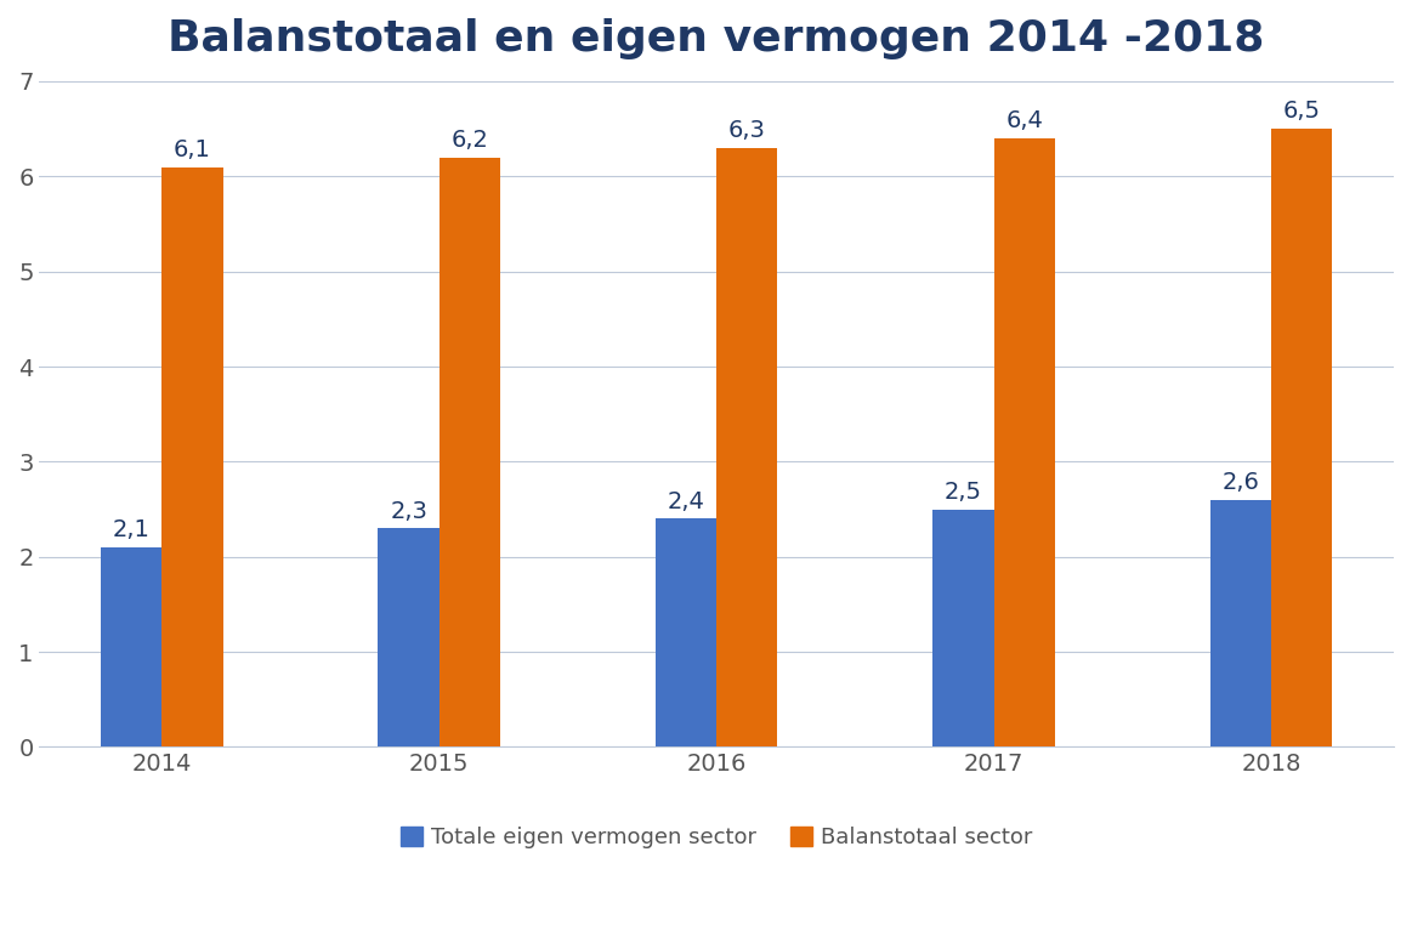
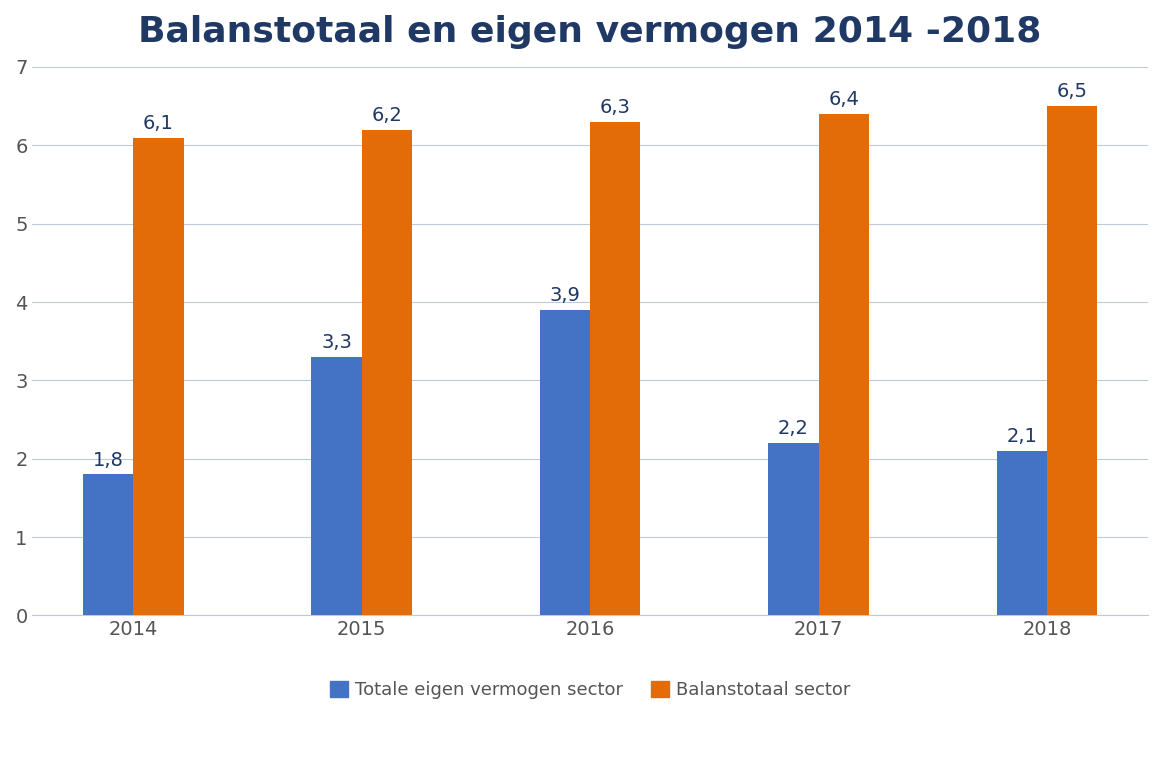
Totale eigen vermogen sector/2014: 2,1 -> 1,8
Totale eigen vermogen sector/2015: 2,3 -> 3,3
Totale eigen vermogen sector/2016: 2,4 -> 3,9
Totale eigen vermogen sector/2017: 2,5 -> 2,2
Totale eigen vermogen sector/2018: 2,6 -> 2,1
